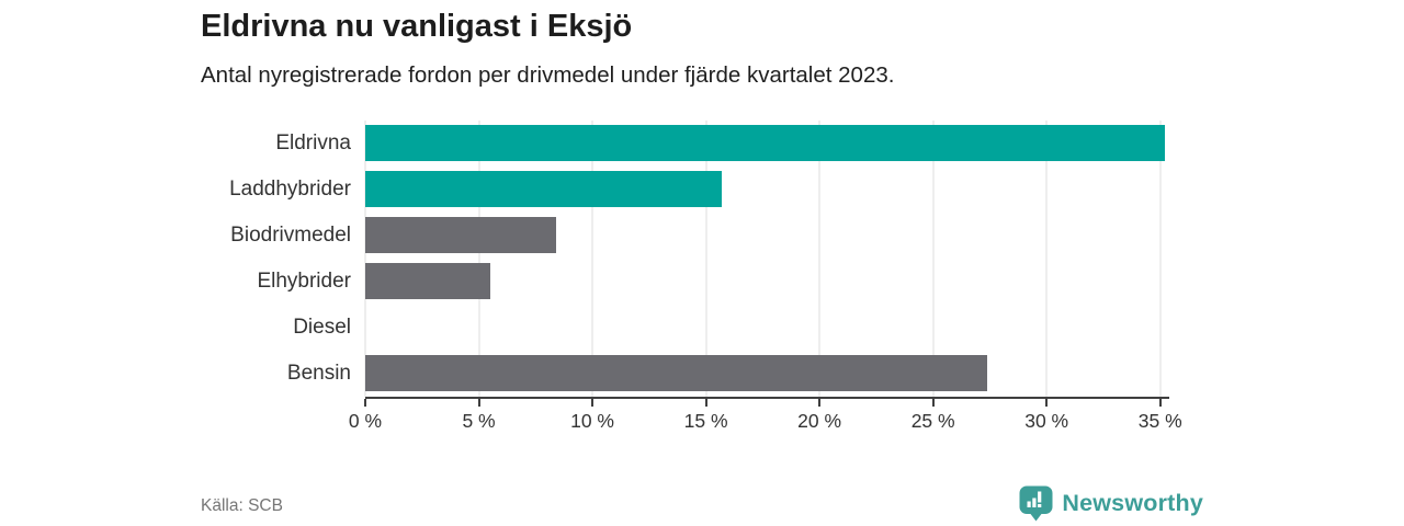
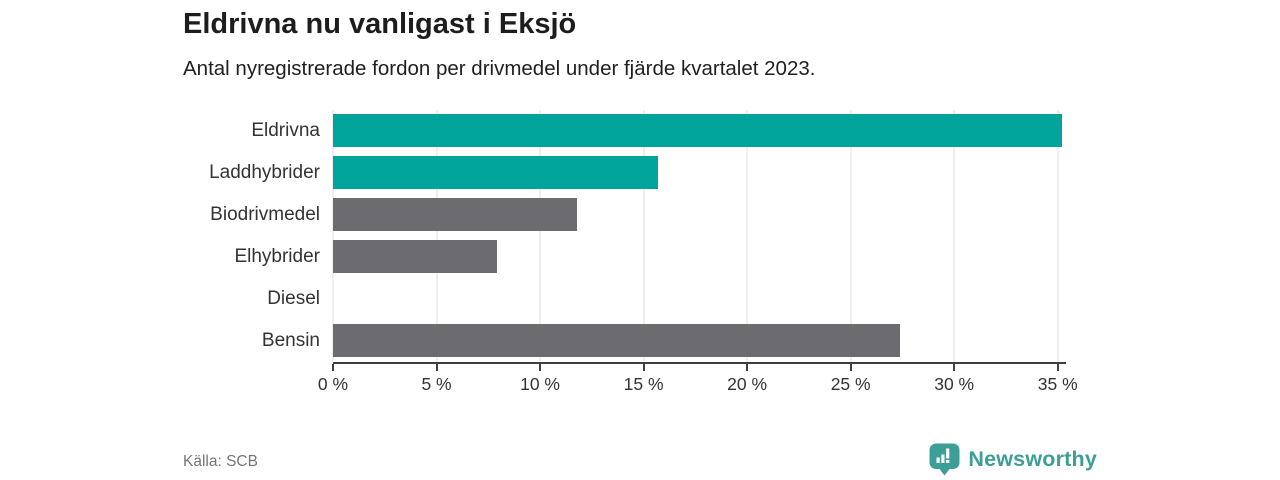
Biodrivmedel: 8.4% -> 11.8%
Elhybrider: 5.5% -> 7.9%
